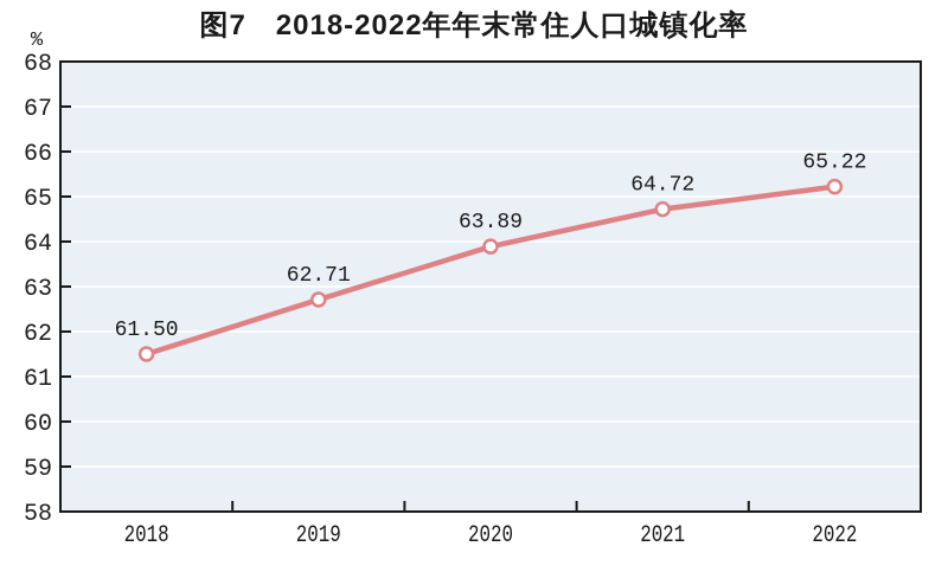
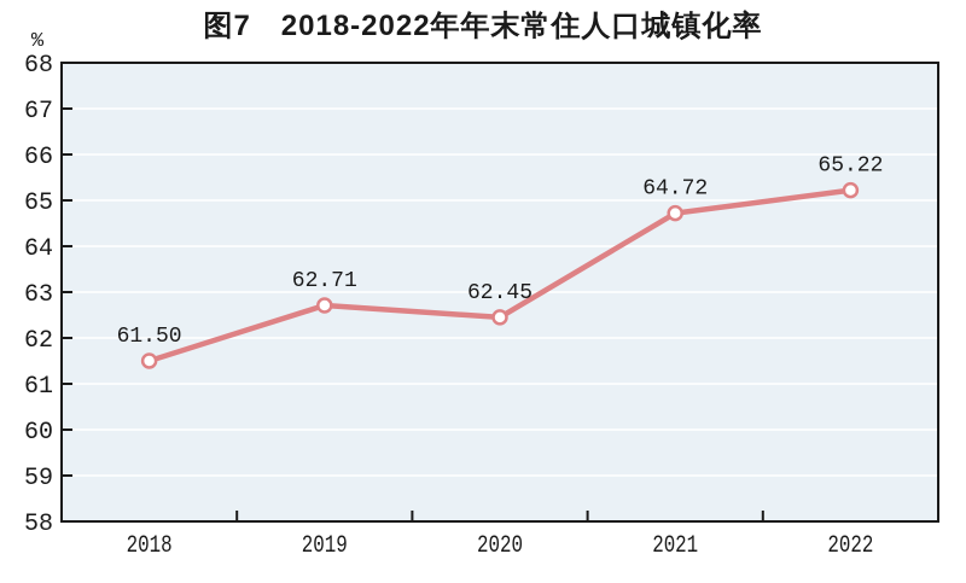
2020: 63.89 -> 62.45
